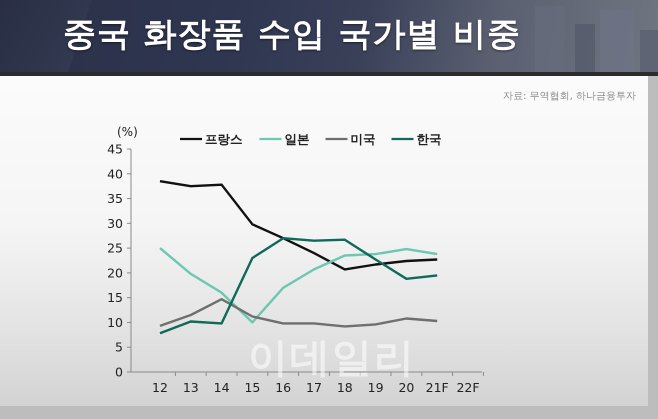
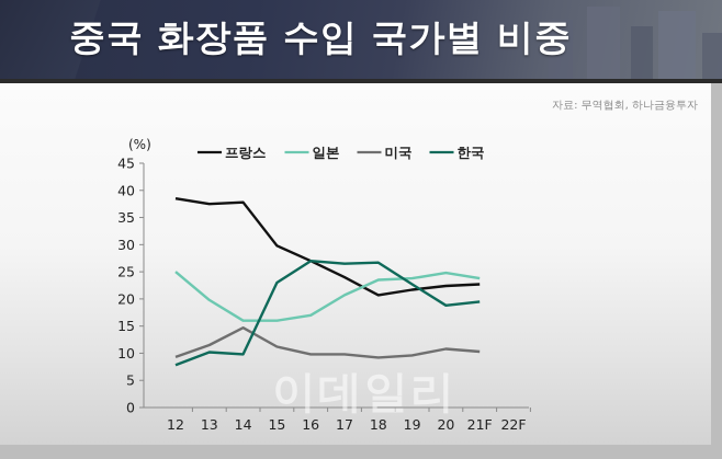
일본/15: 10 -> 16
